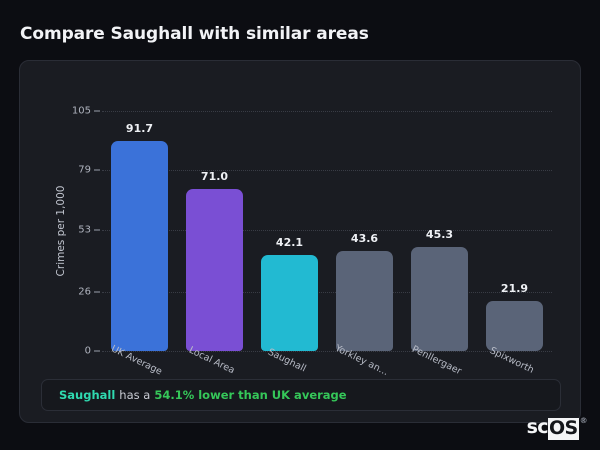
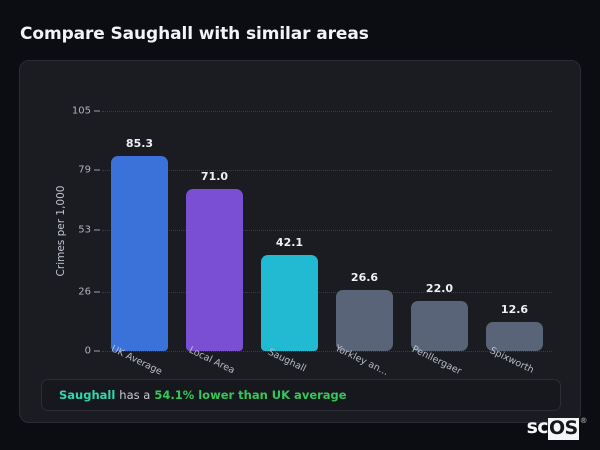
UK Average: 91.7 -> 85.3
Yorkley an...: 43.6 -> 26.6
Penllergaer: 45.3 -> 22.0
Spixworth: 21.9 -> 12.6
